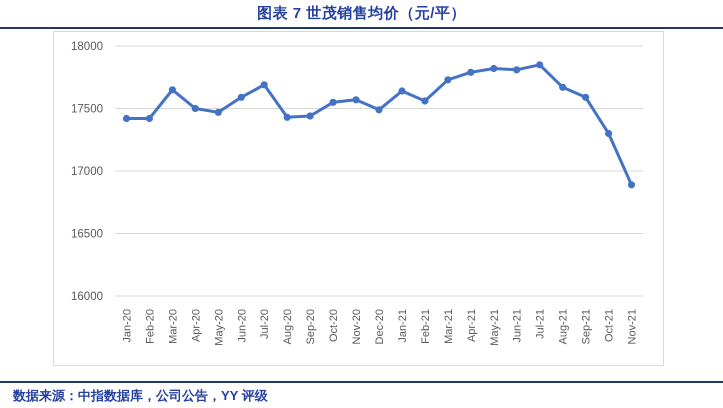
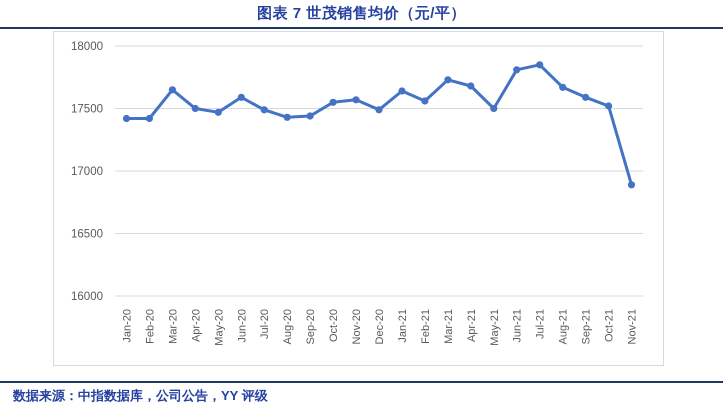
Jul-20: 17690 -> 17490
Apr-21: 17790 -> 17680
May-21: 17820 -> 17500
Oct-21: 17300 -> 17520
